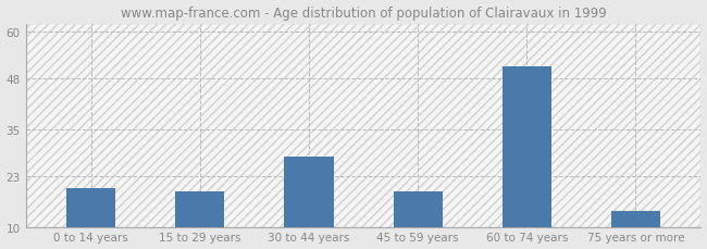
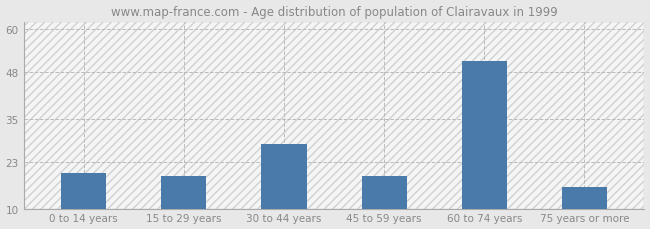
75 years or more: 14 -> 16
